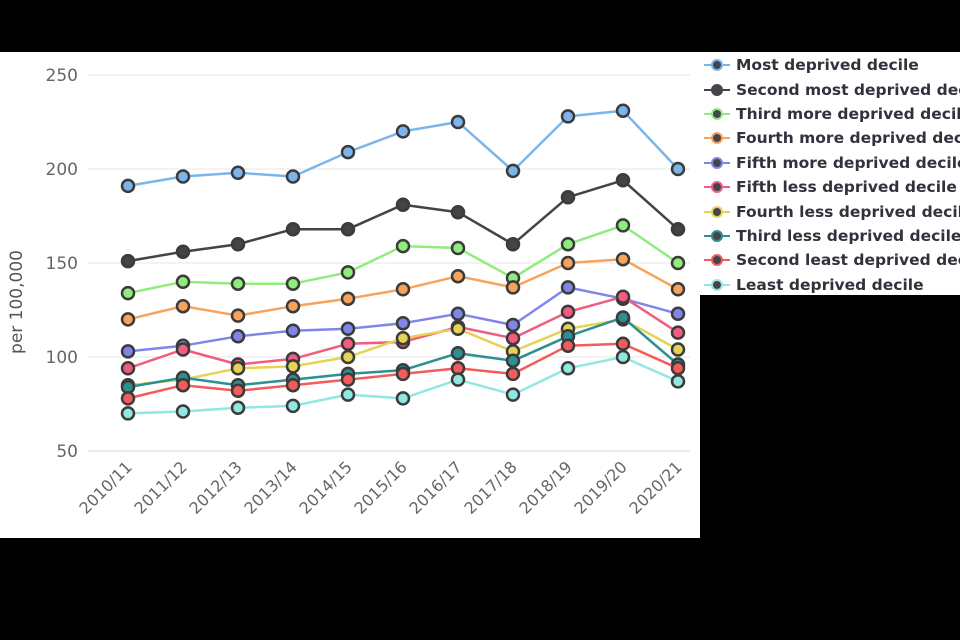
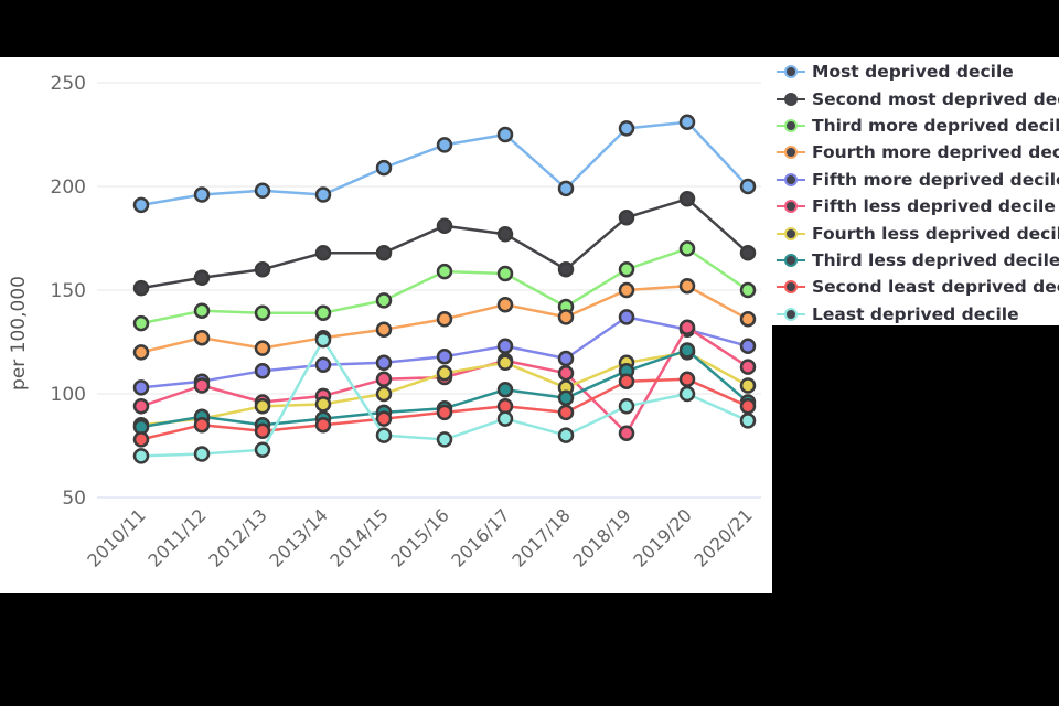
Least deprived decile/2013/14: 74 -> 126
Fifth less deprived decile/2018/19: 124 -> 81
